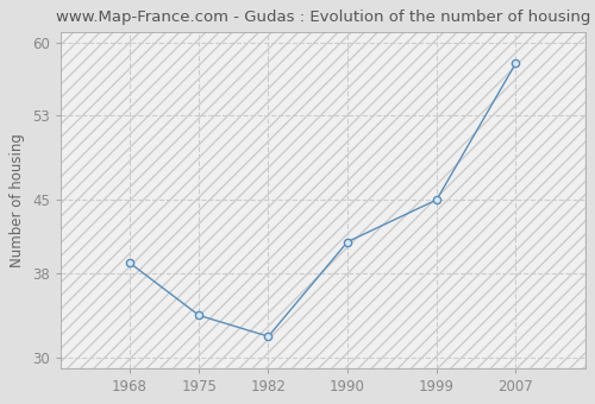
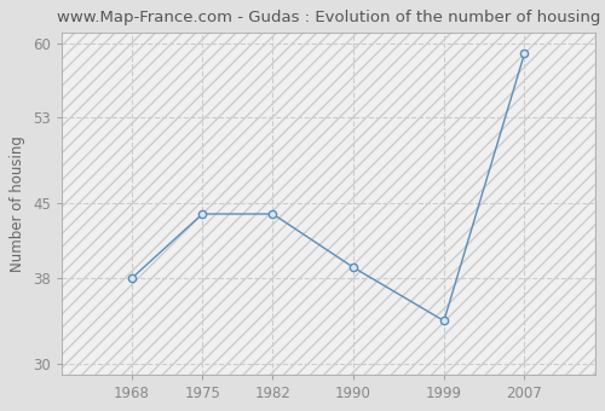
1968: 39 -> 38
1975: 34 -> 44
1982: 32 -> 44
1990: 41 -> 39
1999: 45 -> 34
2007: 58 -> 59
